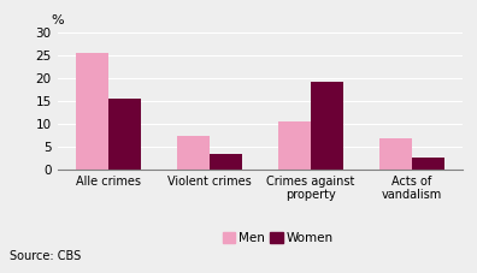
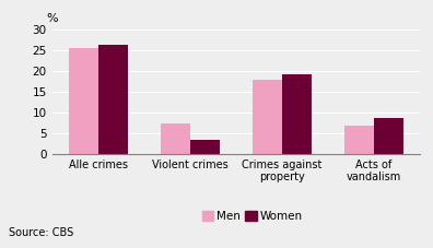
Women/Alle crimes: 15.5 -> 26.4
Men/Crimes against property: 10.5 -> 18.0
Women/Acts of vandalism: 2.5 -> 8.6
